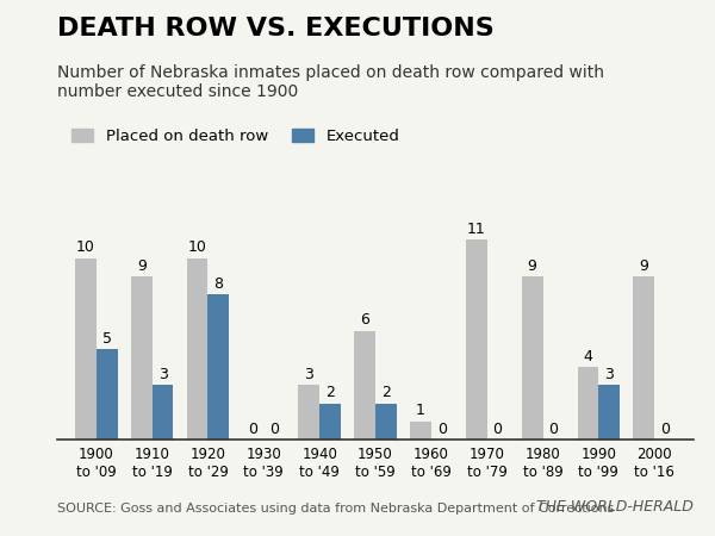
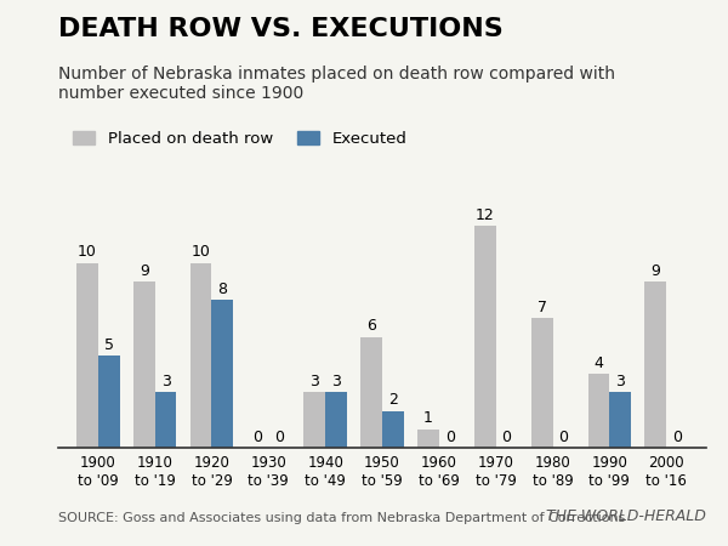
Executed/1940 to '49: 2 -> 3
Placed on death row/1970 to '79: 11 -> 12
Placed on death row/1980 to '89: 9 -> 7
